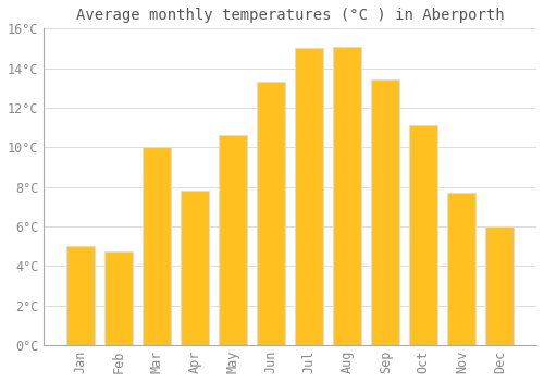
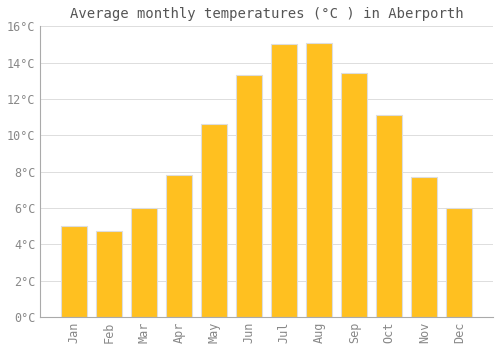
Mar: 10.0°C -> 6.0°C
